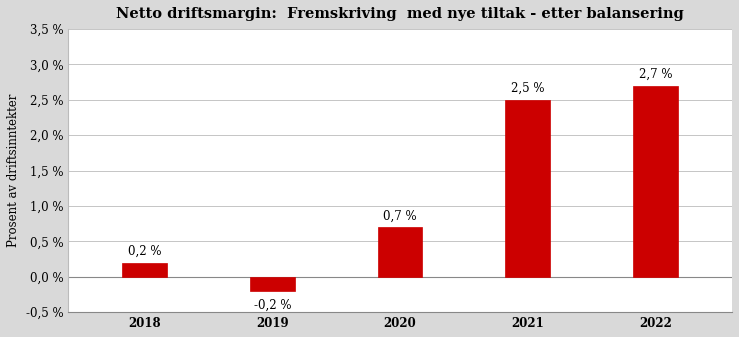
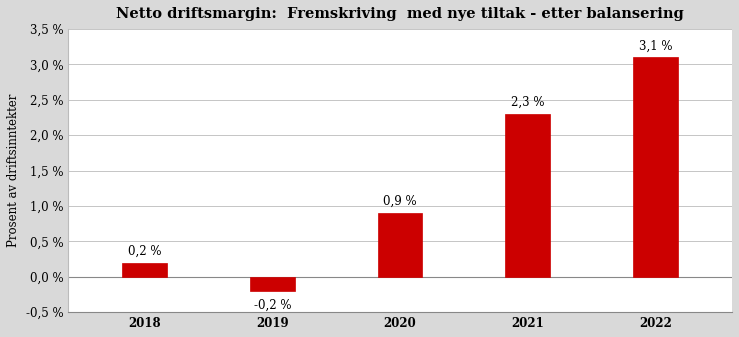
2020: 0,7 -> 0,9
2021: 2,5 -> 2,3
2022: 2,7 -> 3,1
